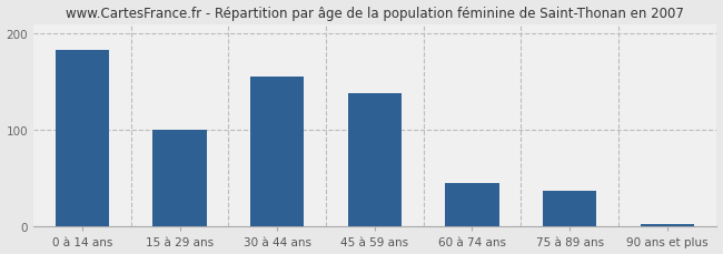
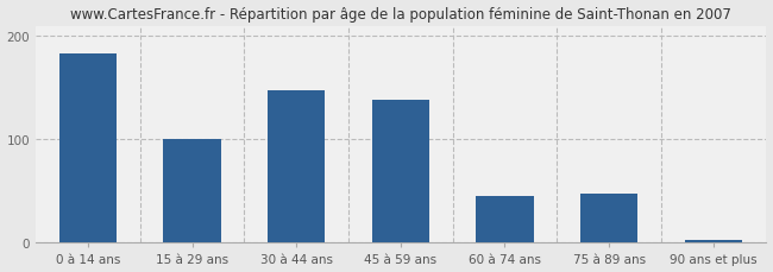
30 à 44 ans: 155 -> 148
75 à 89 ans: 37 -> 48
